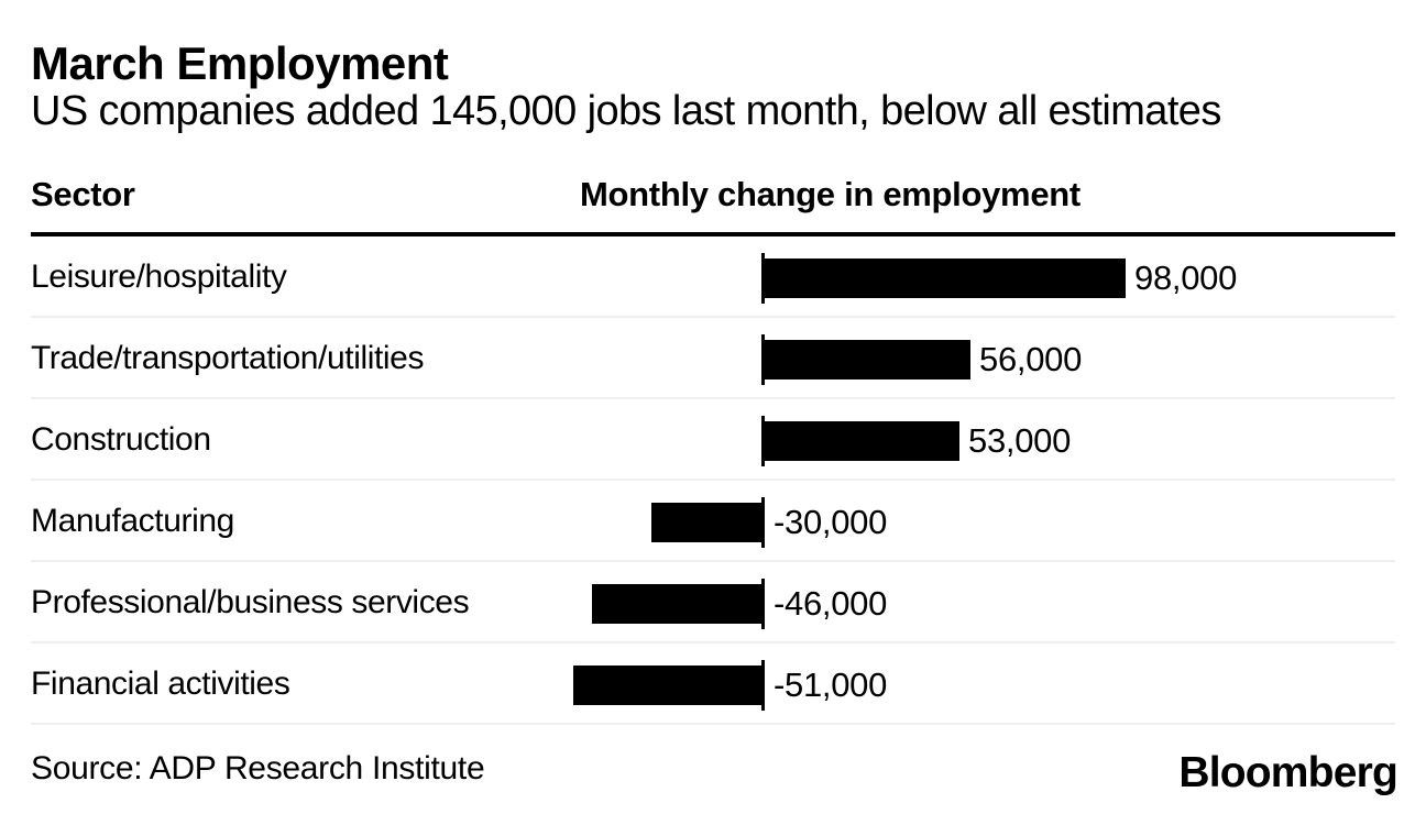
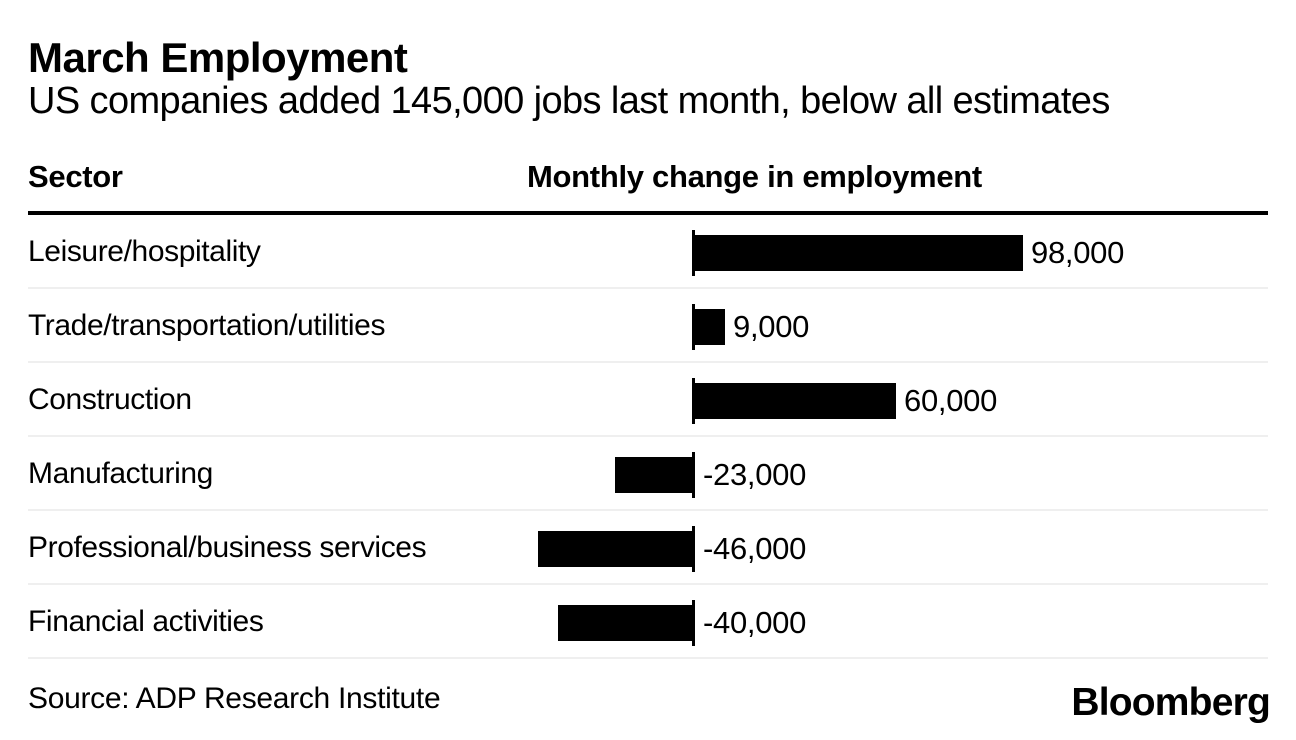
Trade/transportation/utilities: 56,000 -> 9,000
Construction: 53,000 -> 60,000
Manufacturing: -30,000 -> -23,000
Financial activities: -51,000 -> -40,000
